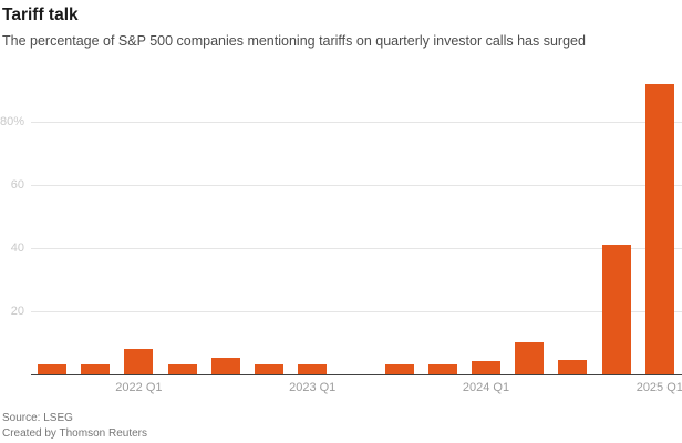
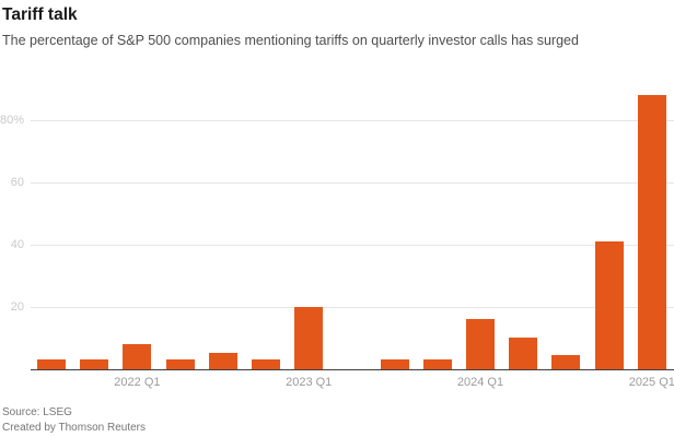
2023 Q1: 3% -> 20%
2024 Q1: 4% -> 16%
2025 Q1: 92% -> 88%
